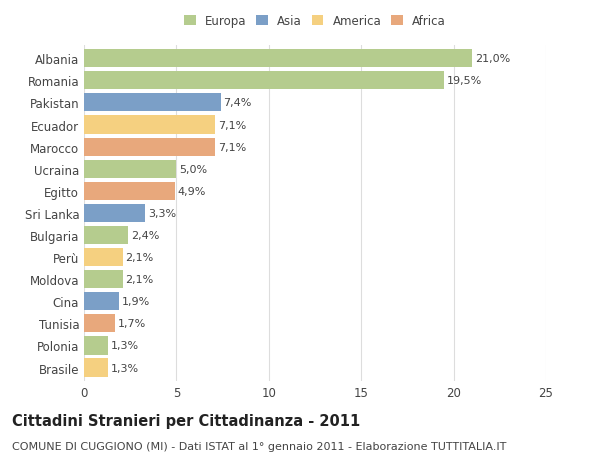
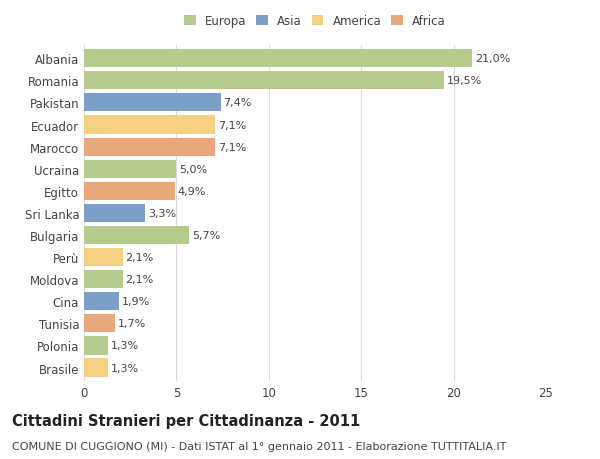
Bulgaria: 2,4% -> 5,7%
